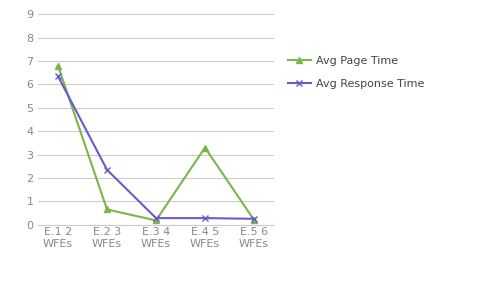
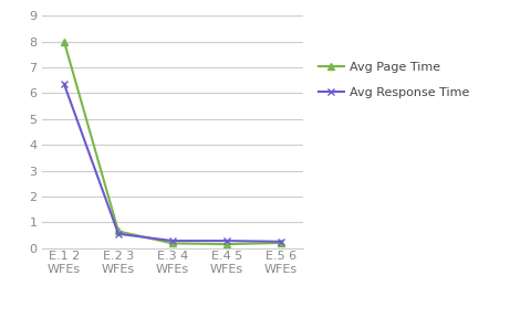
Avg Page Time/E.1 2 WFEs: 6.80 -> 8.00
Avg Response Time/E.2 3 WFEs: 2.35 -> 0.55
Avg Page Time/E.4 5 WFEs: 3.30 -> 0.15
